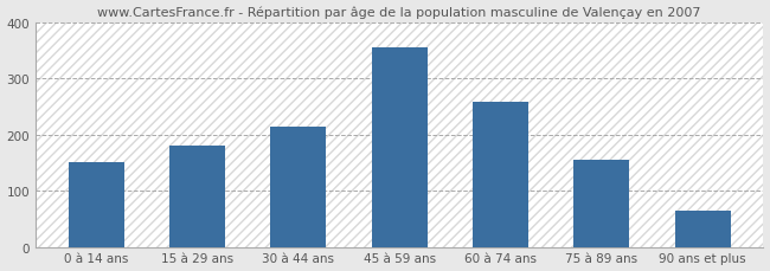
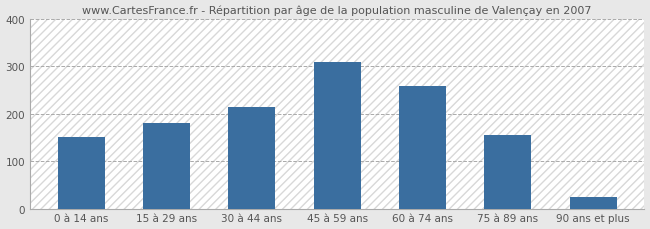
45 à 59 ans: 355 -> 308
90 ans et plus: 65 -> 25
